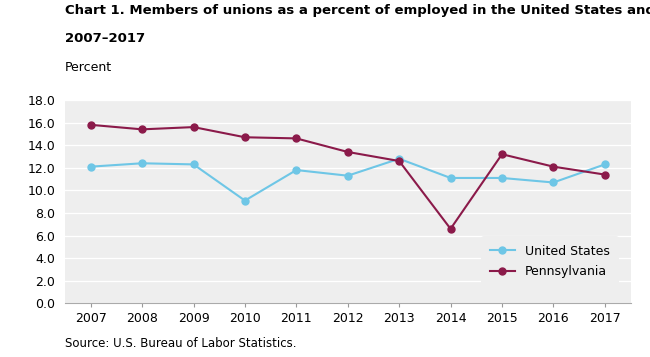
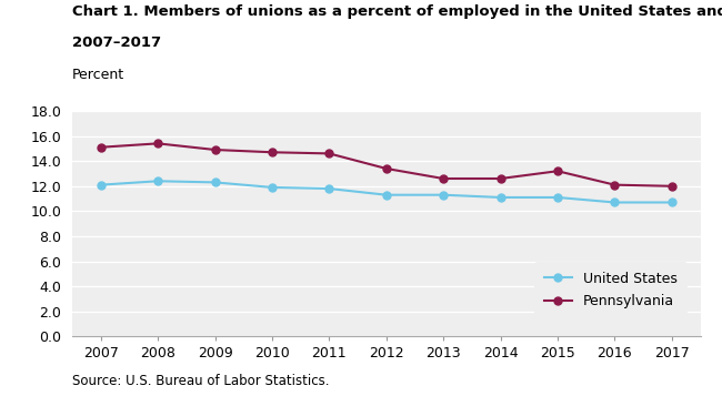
Pennsylvania/2007: 15.8 -> 15.1
Pennsylvania/2009: 15.6 -> 14.9
United States/2010: 9.1 -> 11.9
United States/2013: 12.8 -> 11.3
Pennsylvania/2014: 6.6 -> 12.6
United States/2017: 12.3 -> 10.7
Pennsylvania/2017: 11.4 -> 12.0
